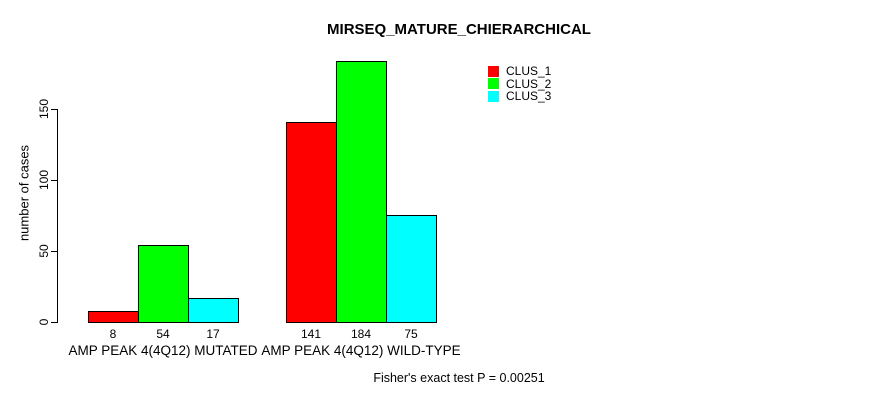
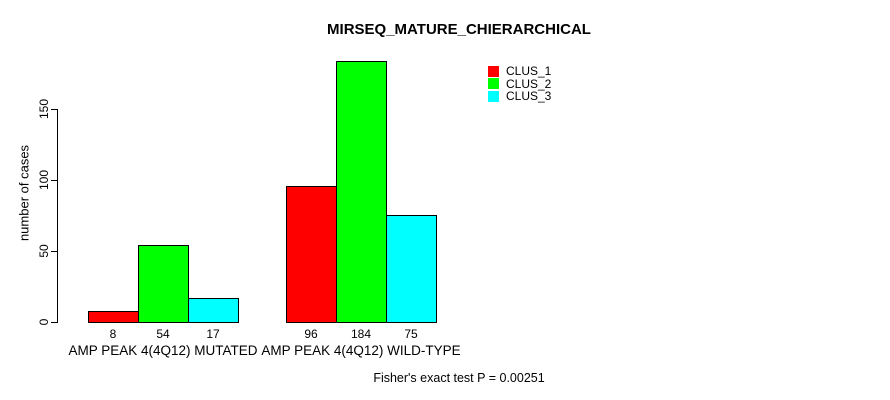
CLUS_1/AMP PEAK 4(4Q12) WILD-TYPE: 141 -> 96
